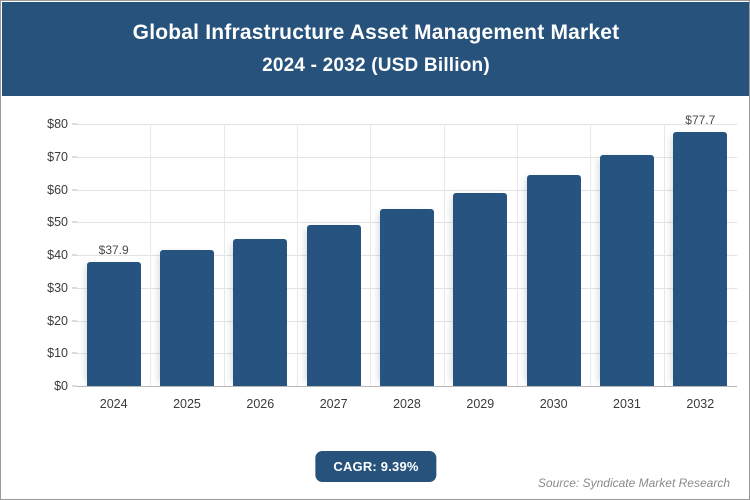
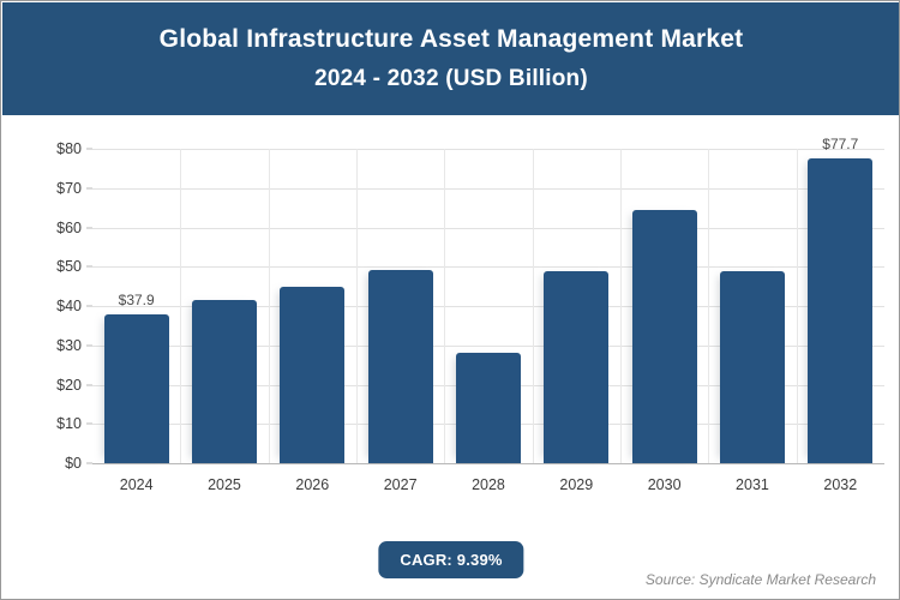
2028: $54 -> $28
2029: $59 -> $49
2031: $70 -> $49
